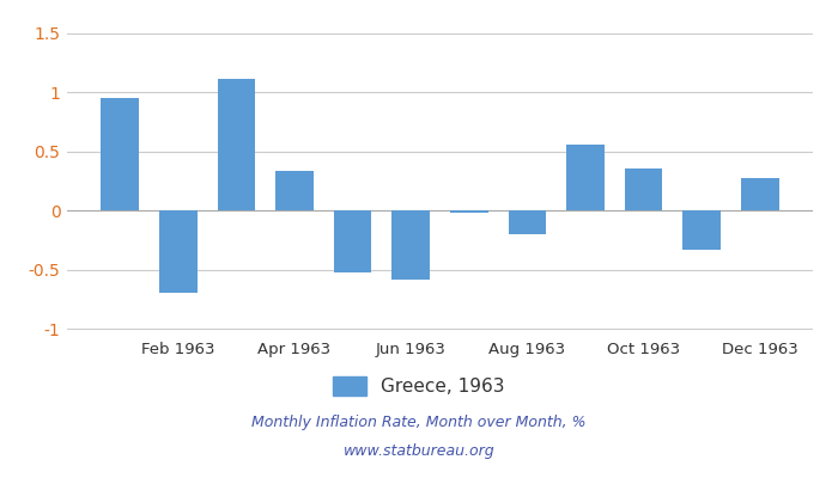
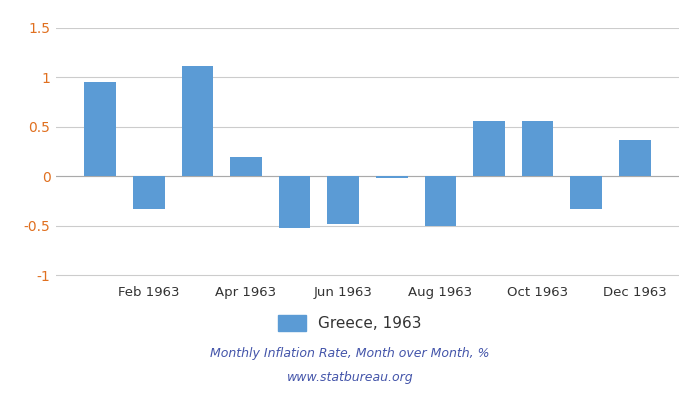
Feb 1963: -0.70 -> -0.33
Apr 1963: 0.34 -> 0.19
Jun 1963: -0.58 -> -0.48
Aug 1963: -0.20 -> -0.50
Oct 1963: 0.36 -> 0.56
Dec 1963: 0.28 -> 0.37
